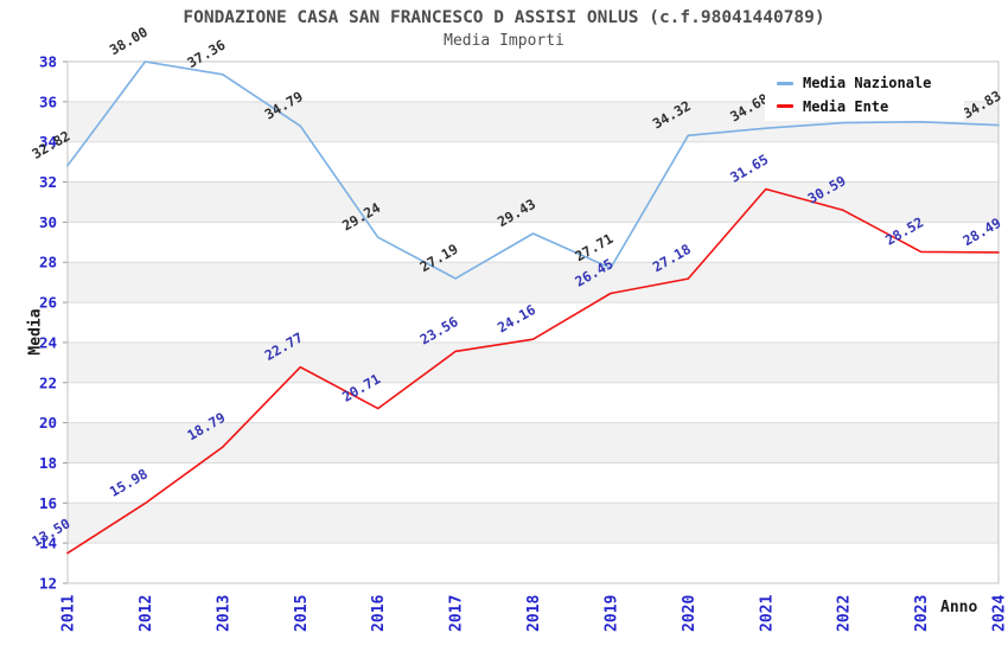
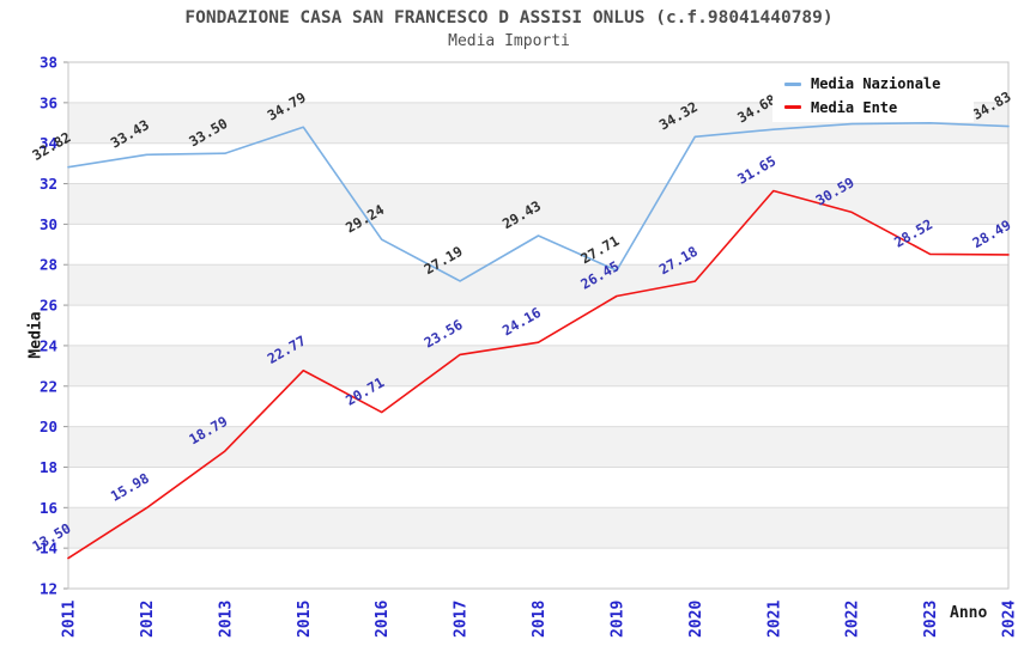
Media Nazionale/2012: 38.00 -> 33.43
Media Nazionale/2013: 37.36 -> 33.50
